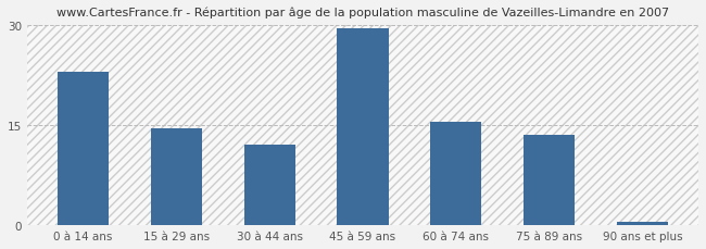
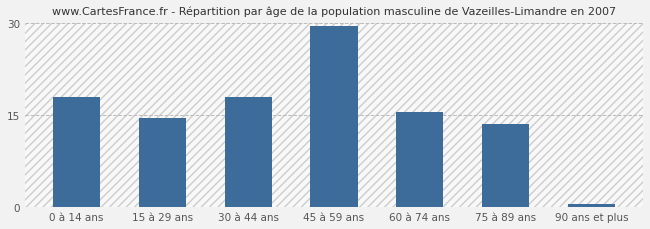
0 à 14 ans: 23.0 -> 18.0
30 à 44 ans: 12.0 -> 18.0
